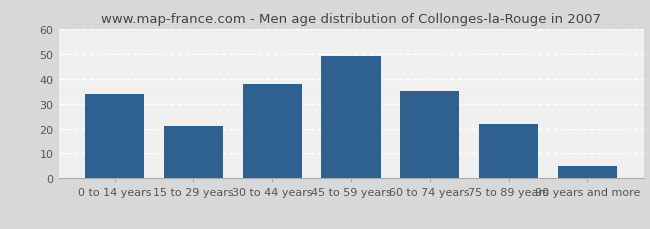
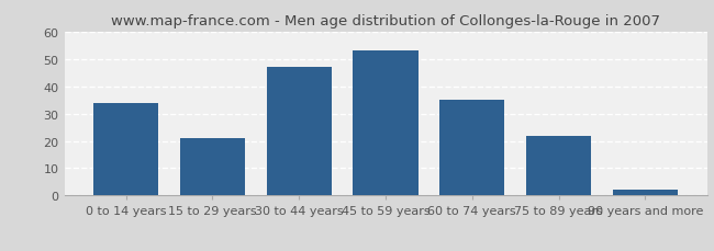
30 to 44 years: 38 -> 47
45 to 59 years: 49 -> 53
90 years and more: 5 -> 2
